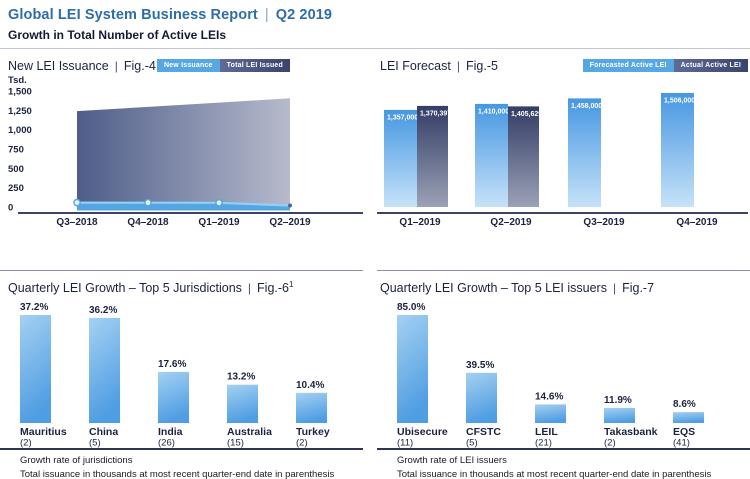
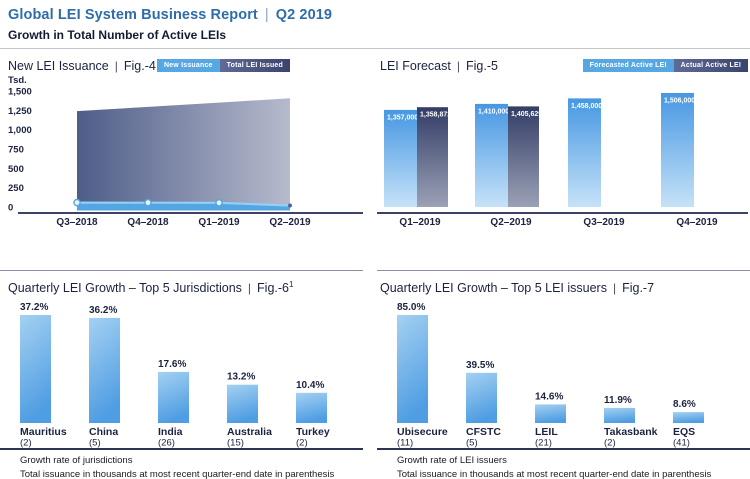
LEI Forecast/Actual Active LEI/Q1–2019: 1,370,397 -> 1,358,872
